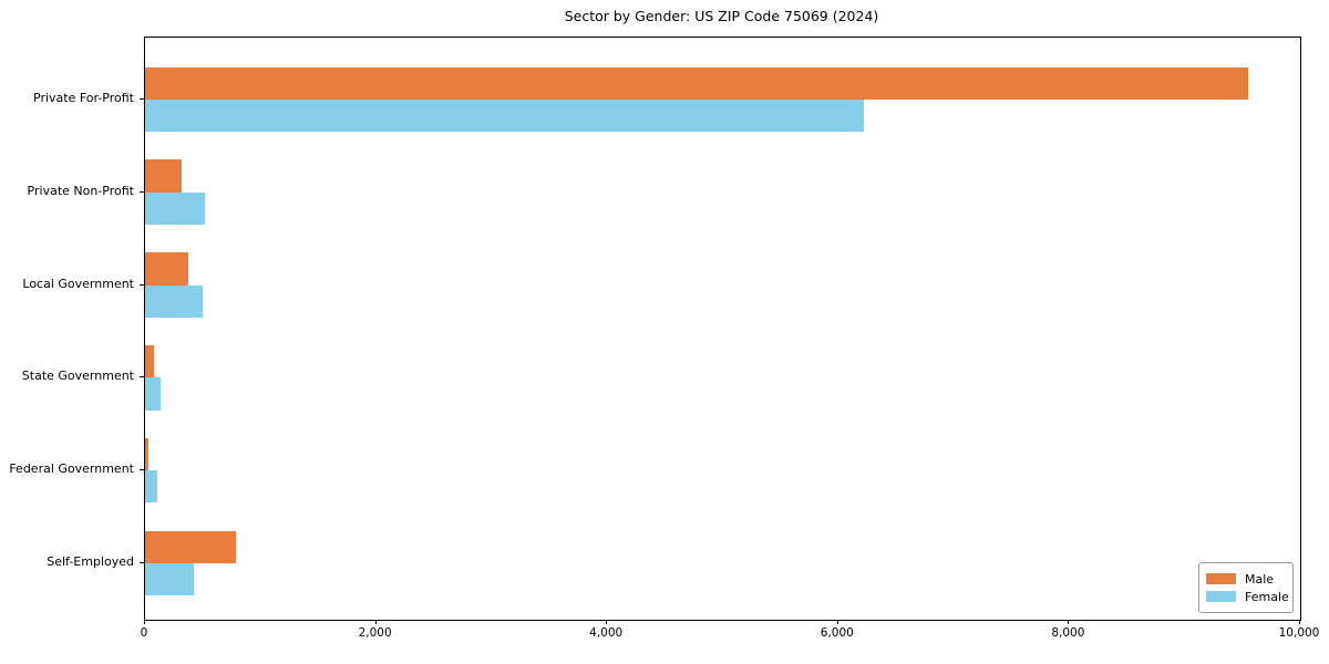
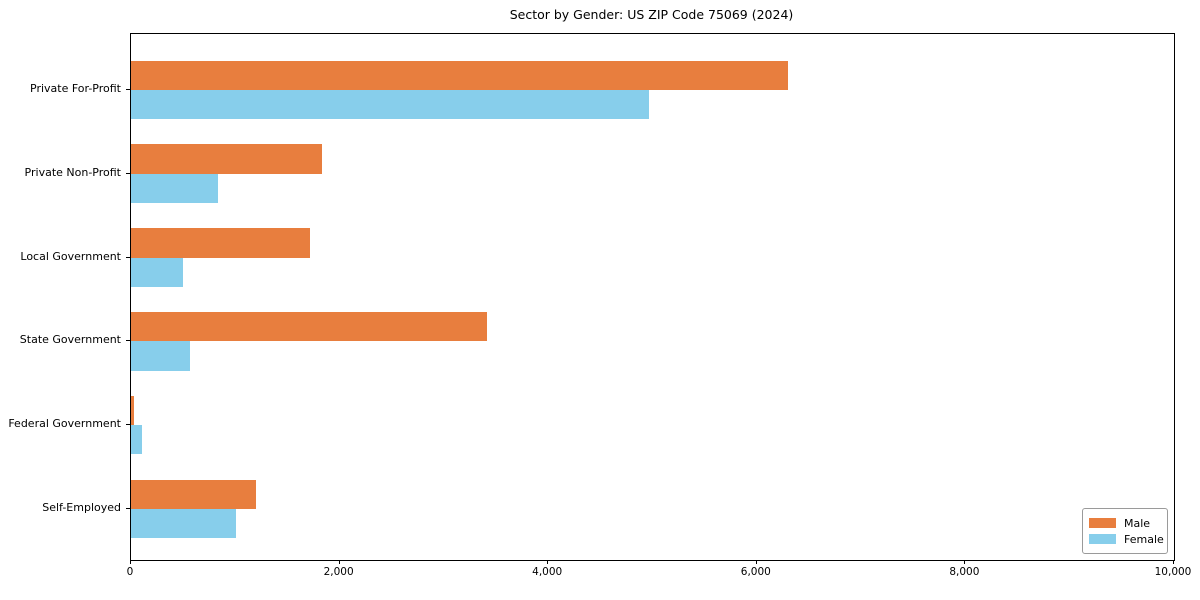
Male/Private For-Profit: 9550 -> 6300
Female/Private For-Profit: 6220 -> 4970
Male/Private Non-Profit: 320 -> 1830
Female/Private Non-Profit: 520 -> 830
Male/Local Government: 380 -> 1720
Male/State Government: 80 -> 3410
Female/State Government: 130 -> 570
Male/Self-Employed: 790 -> 1200
Female/Self-Employed: 420 -> 1010
